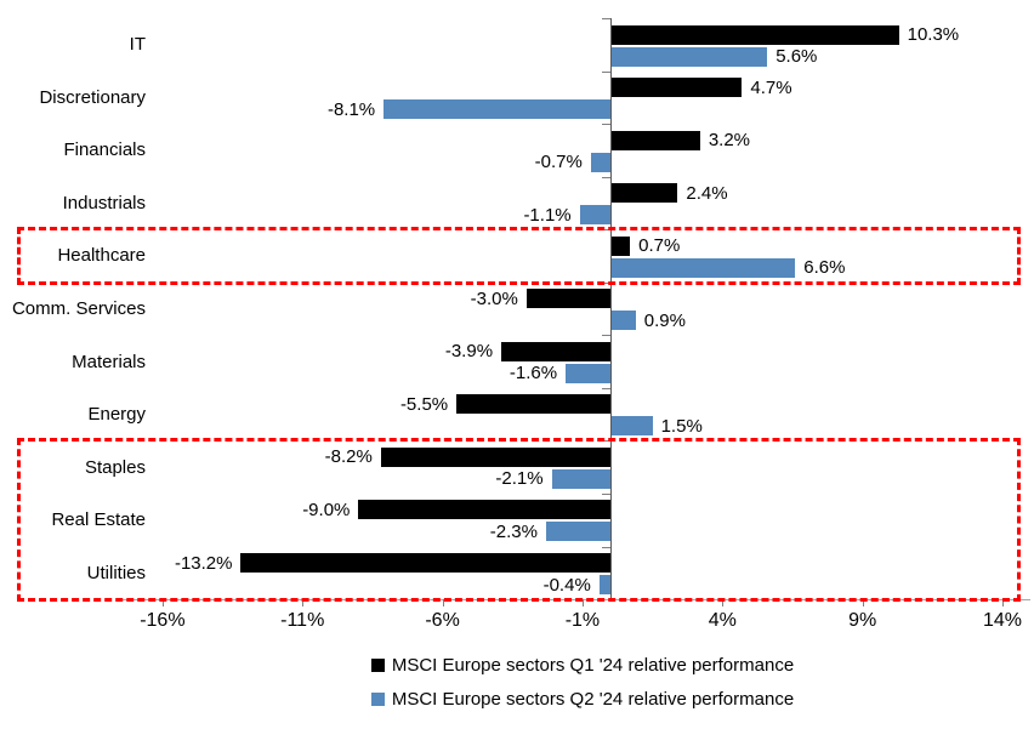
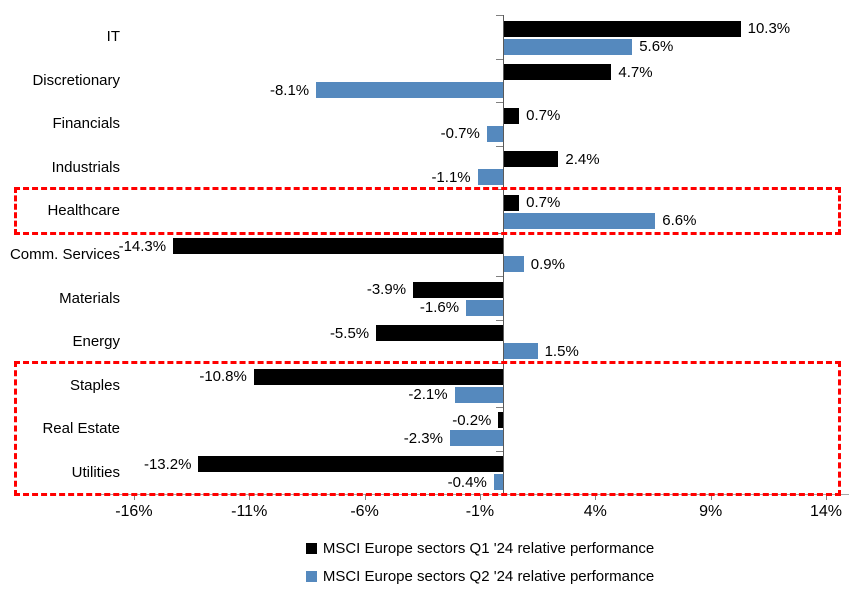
MSCI Europe sectors Q1 '24 relative performance/Financials: 3.2% -> 0.7%
MSCI Europe sectors Q1 '24 relative performance/Comm. Services: -3.0% -> -14.3%
MSCI Europe sectors Q1 '24 relative performance/Staples: -8.2% -> -10.8%
MSCI Europe sectors Q1 '24 relative performance/Real Estate: -9.0% -> -0.2%
